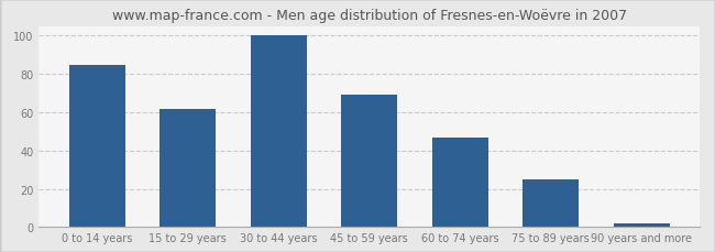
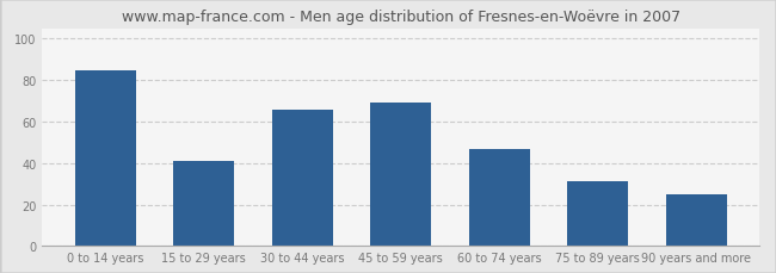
15 to 29 years: 62 -> 41
30 to 44 years: 100 -> 66
75 to 89 years: 25 -> 31
90 years and more: 2 -> 25
